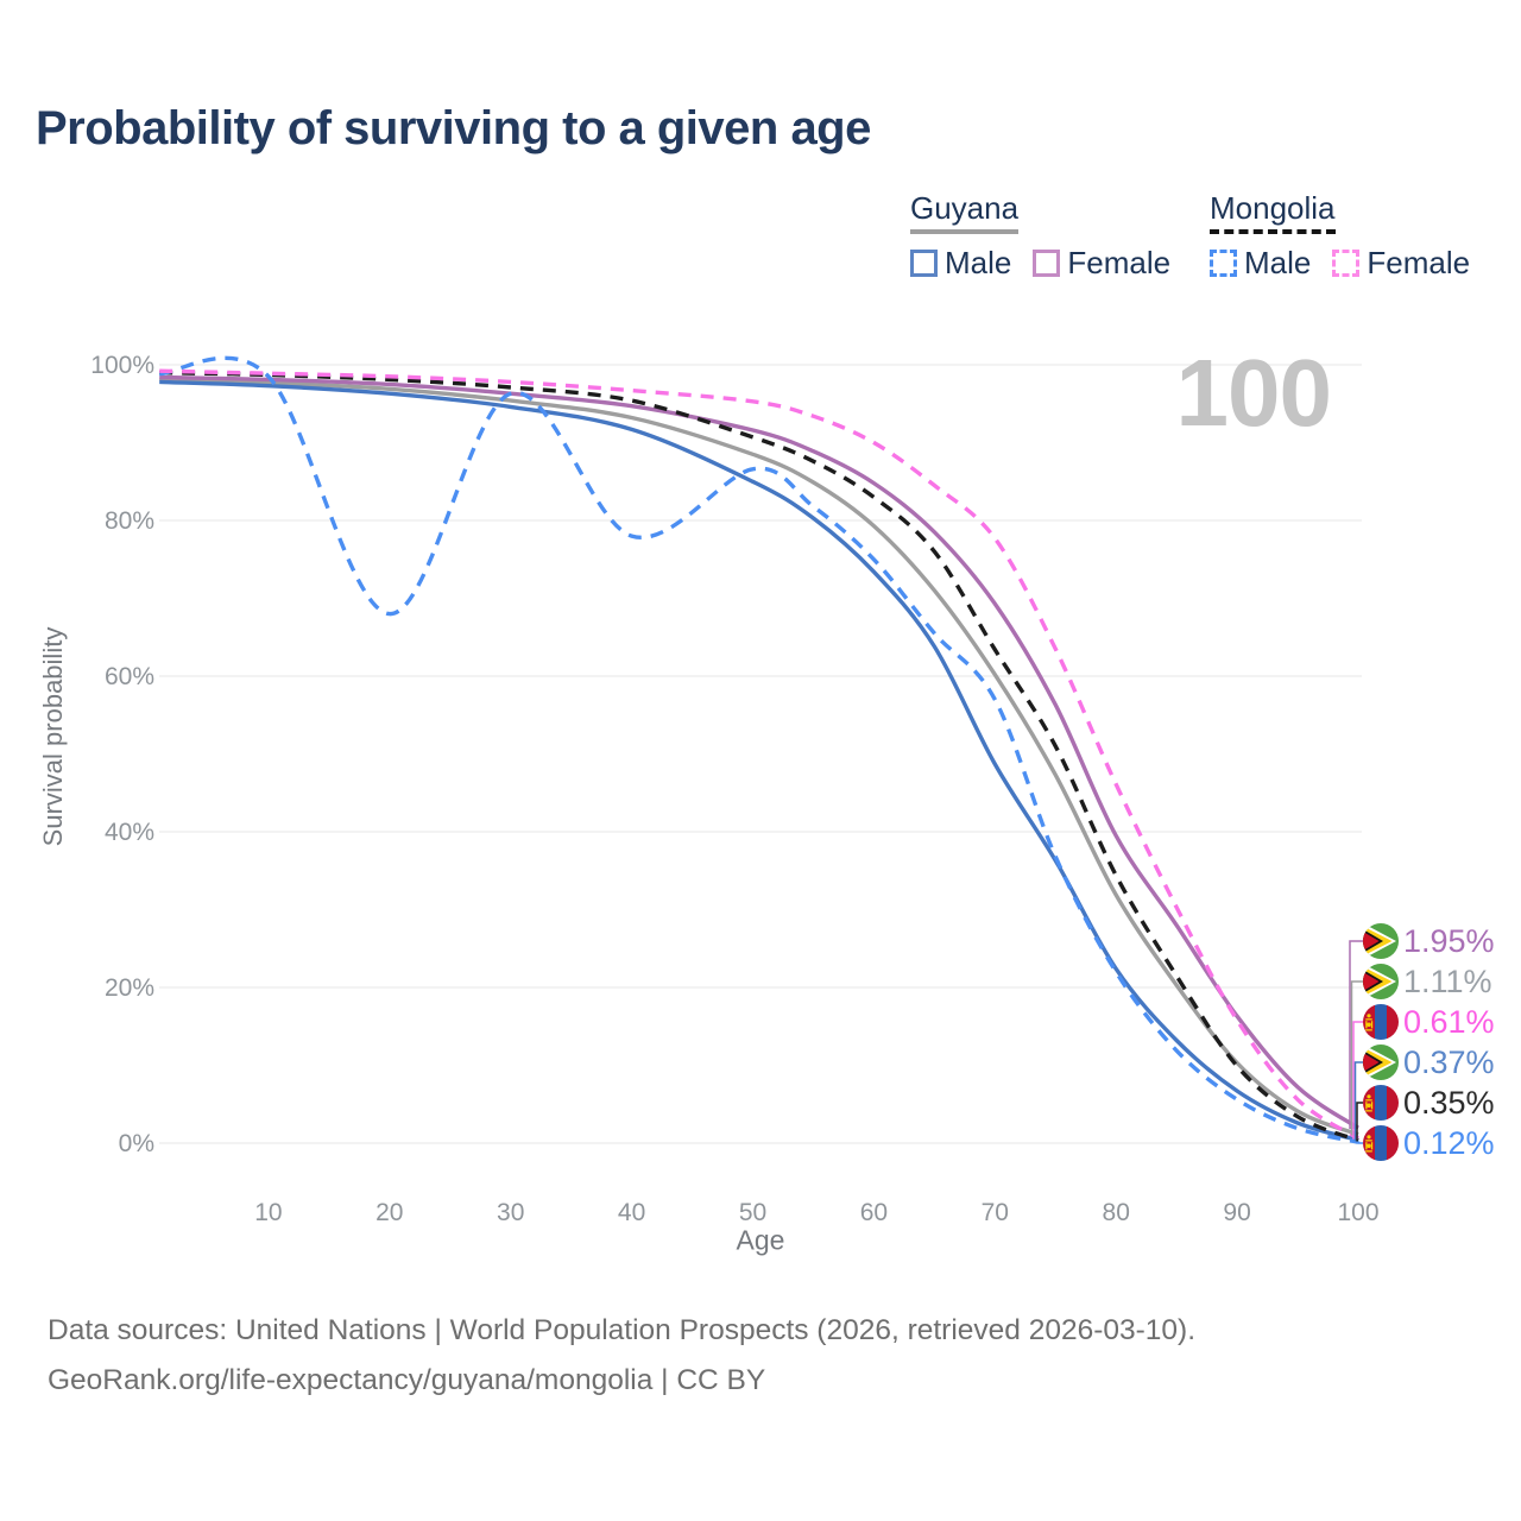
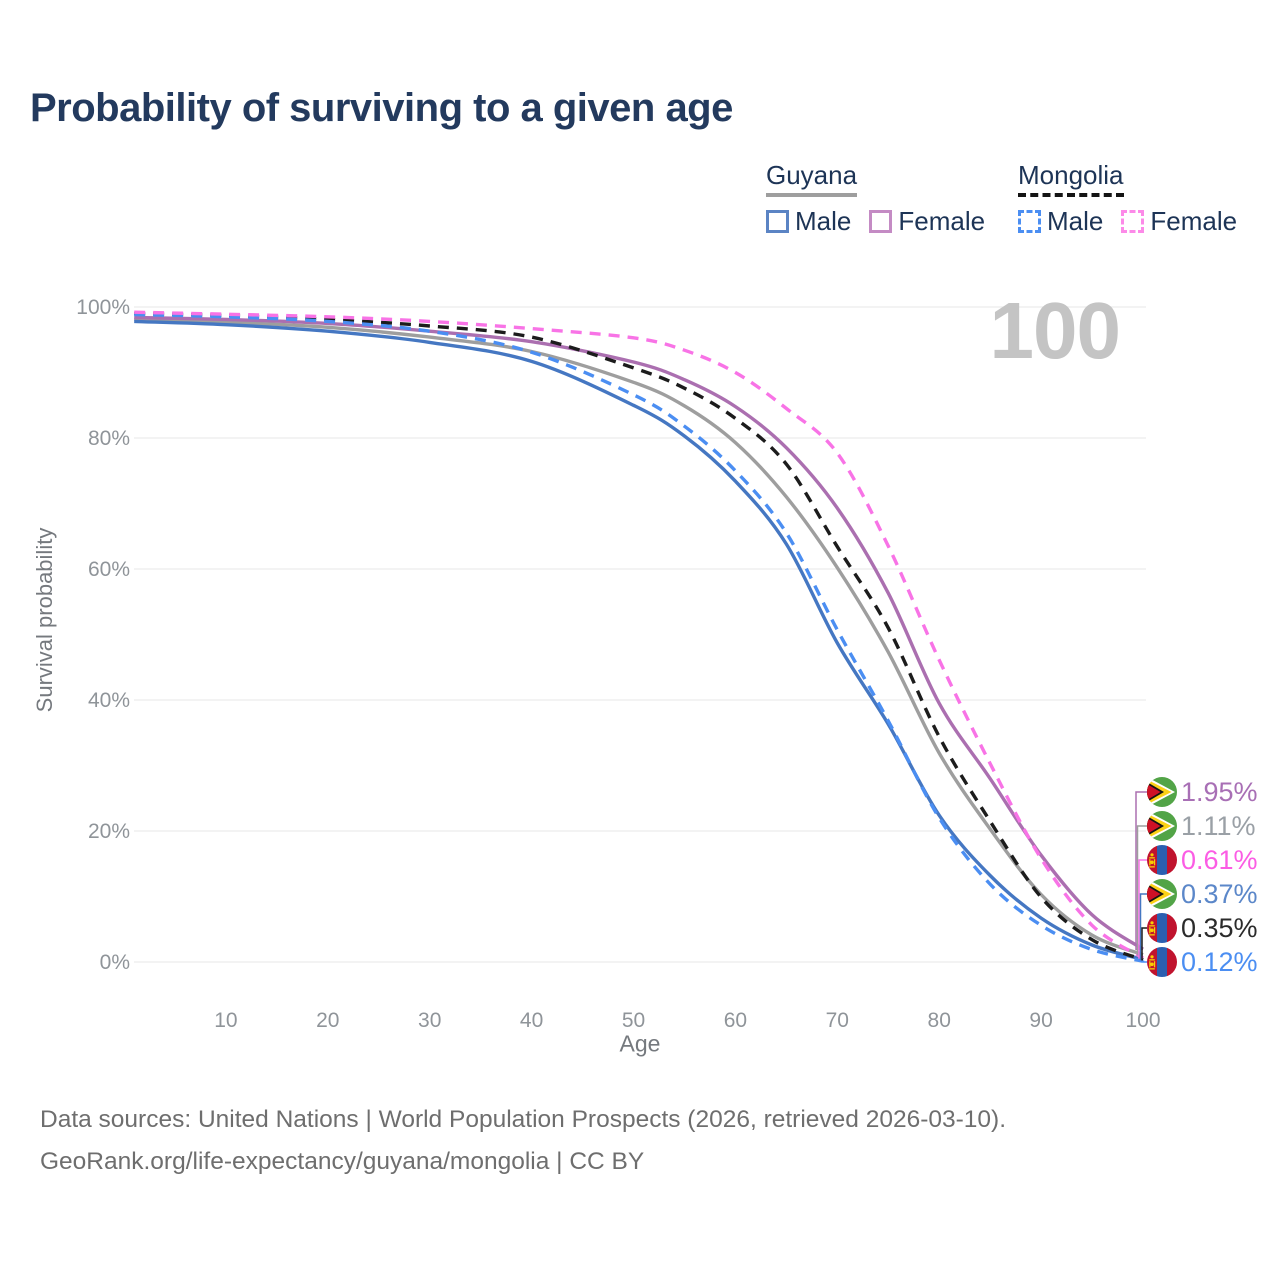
Mongolia Male/20: 68% -> 98%
Mongolia Male/40: 78% -> 93%
Mongolia Male/70: 57% -> 51%
